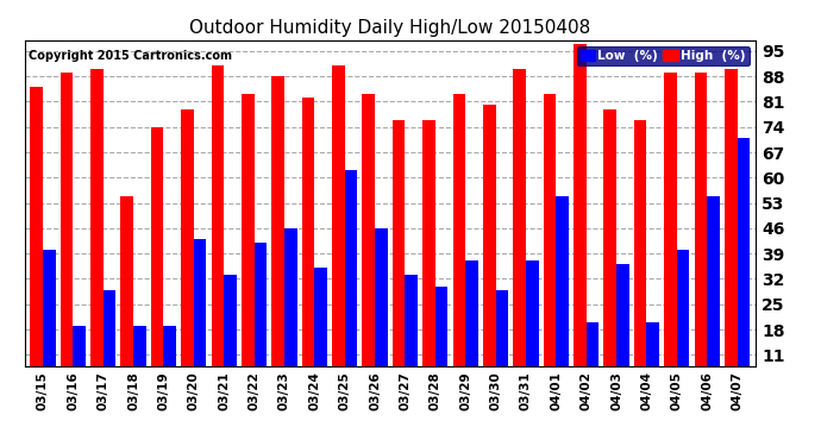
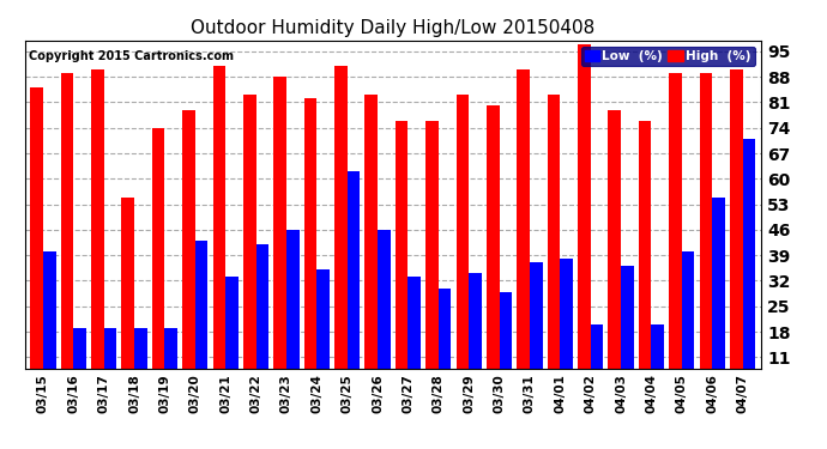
Low (%)/03/17: 29 -> 19
Low (%)/03/29: 37 -> 34
Low (%)/04/01: 55 -> 38
